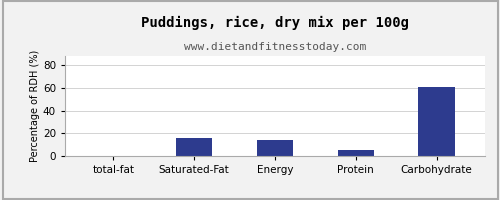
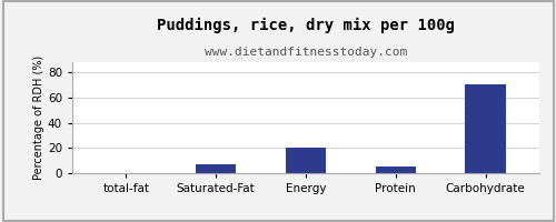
Saturated-Fat: 16 -> 7
Energy: 14 -> 20
Carbohydrate: 61 -> 70
